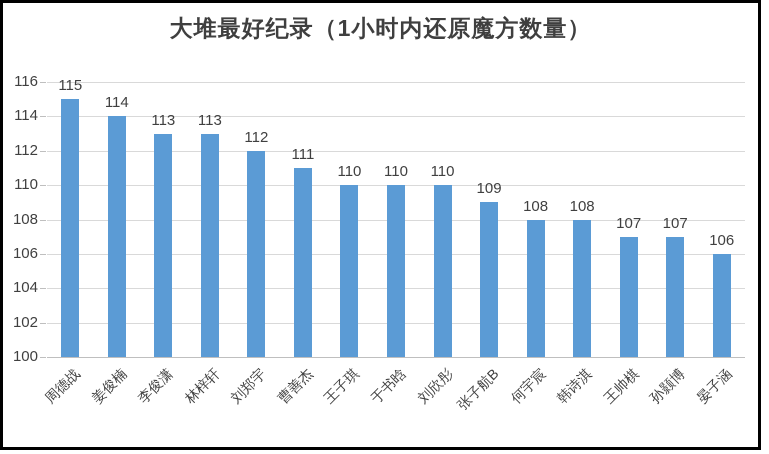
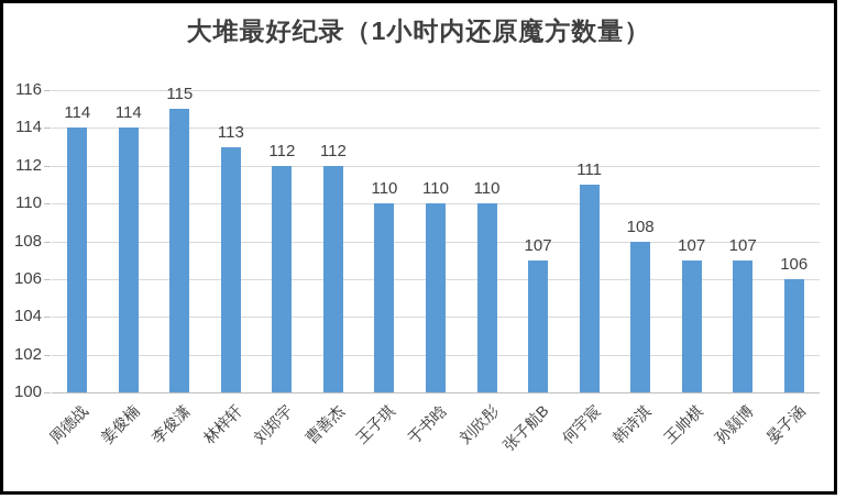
周德战: 115 -> 114
李俊潇: 113 -> 115
曹善杰: 111 -> 112
张子航B: 109 -> 107
何宇宸: 108 -> 111
